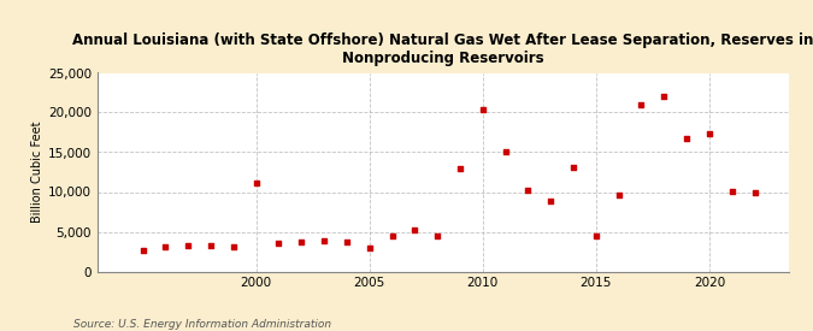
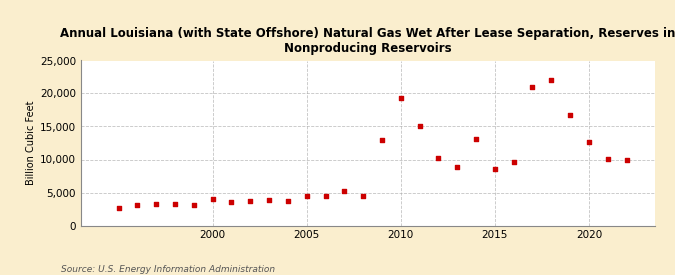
2000: 11,200 -> 4,000
2005: 3,000 -> 4,400
2010: 20,400 -> 19,300
2015: 4,400 -> 8,600
2020: 17,400 -> 12,600
